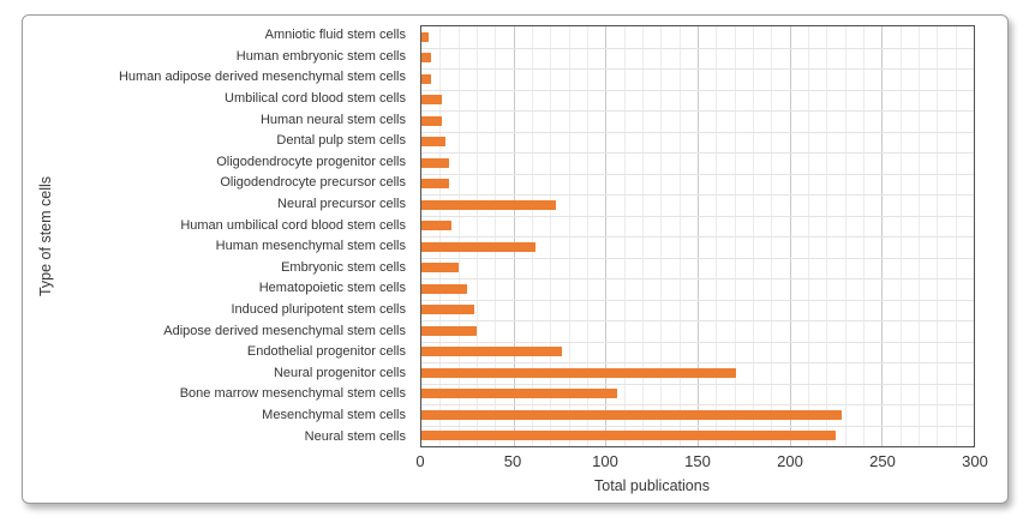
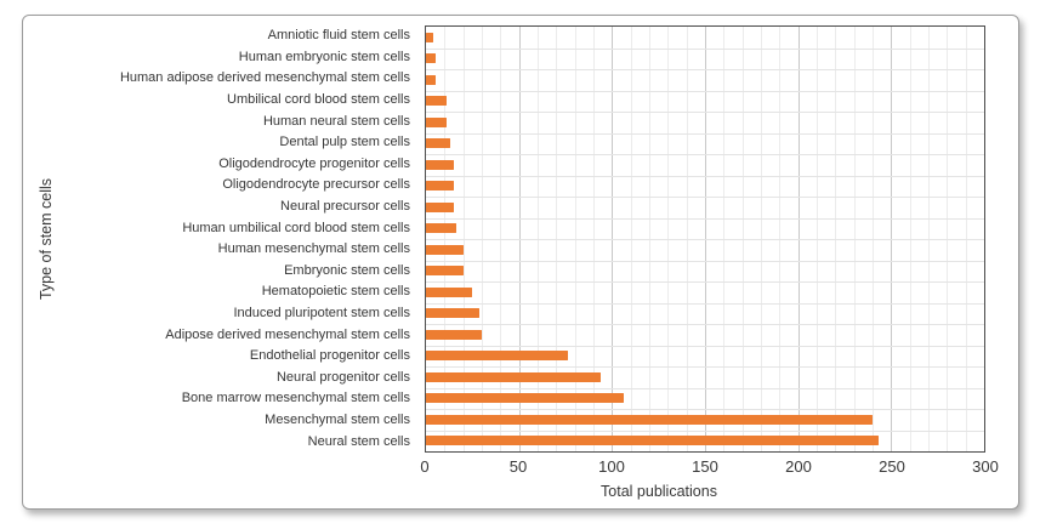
Neural precursor cells: 73 -> 15
Human mesenchymal stem cells: 62 -> 20
Neural progenitor cells: 171 -> 94
Mesenchymal stem cells: 228 -> 240
Neural stem cells: 225 -> 243
